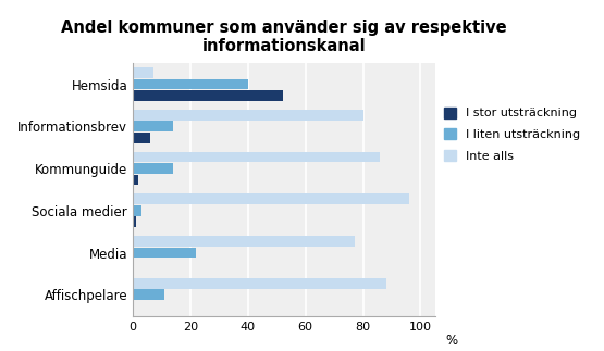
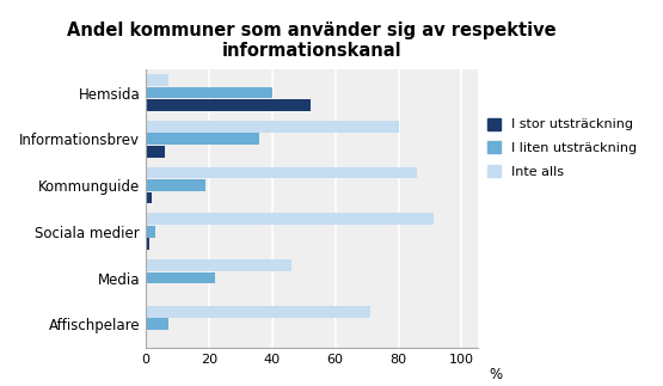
I liten utsträckning/Informationsbrev: 14 -> 36
I liten utsträckning/Kommunguide: 14 -> 19
Inte alls/Sociala medier: 96 -> 91
Inte alls/Media: 77 -> 46
Inte alls/Affischpelare: 88 -> 71
I liten utsträckning/Affischpelare: 11 -> 7
